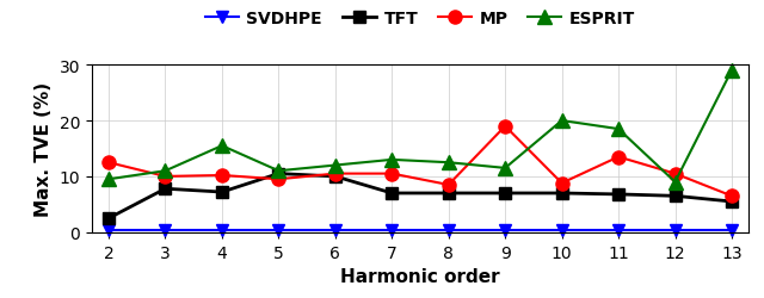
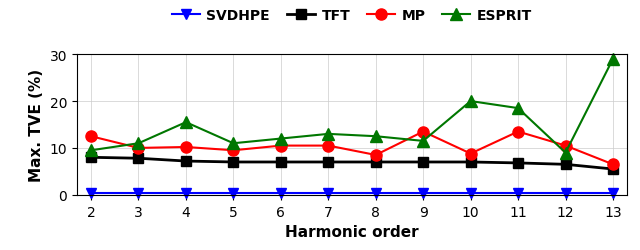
TFT/2: 2.5 -> 8.0
TFT/5: 10.5 -> 7.0
TFT/6: 10.0 -> 7.0
MP/9: 19.0 -> 13.5
